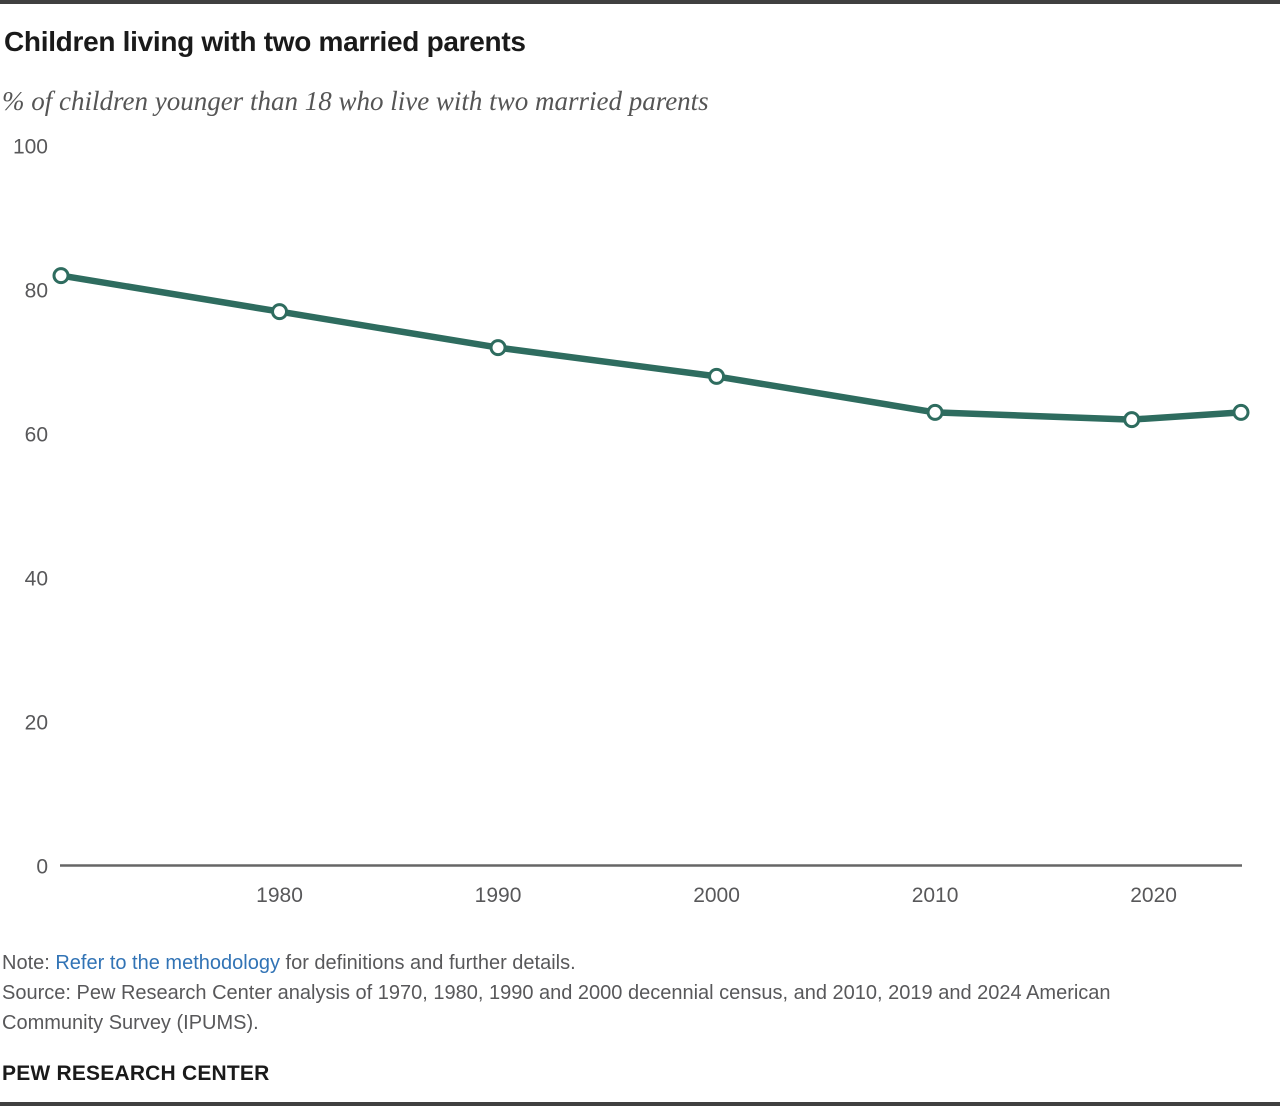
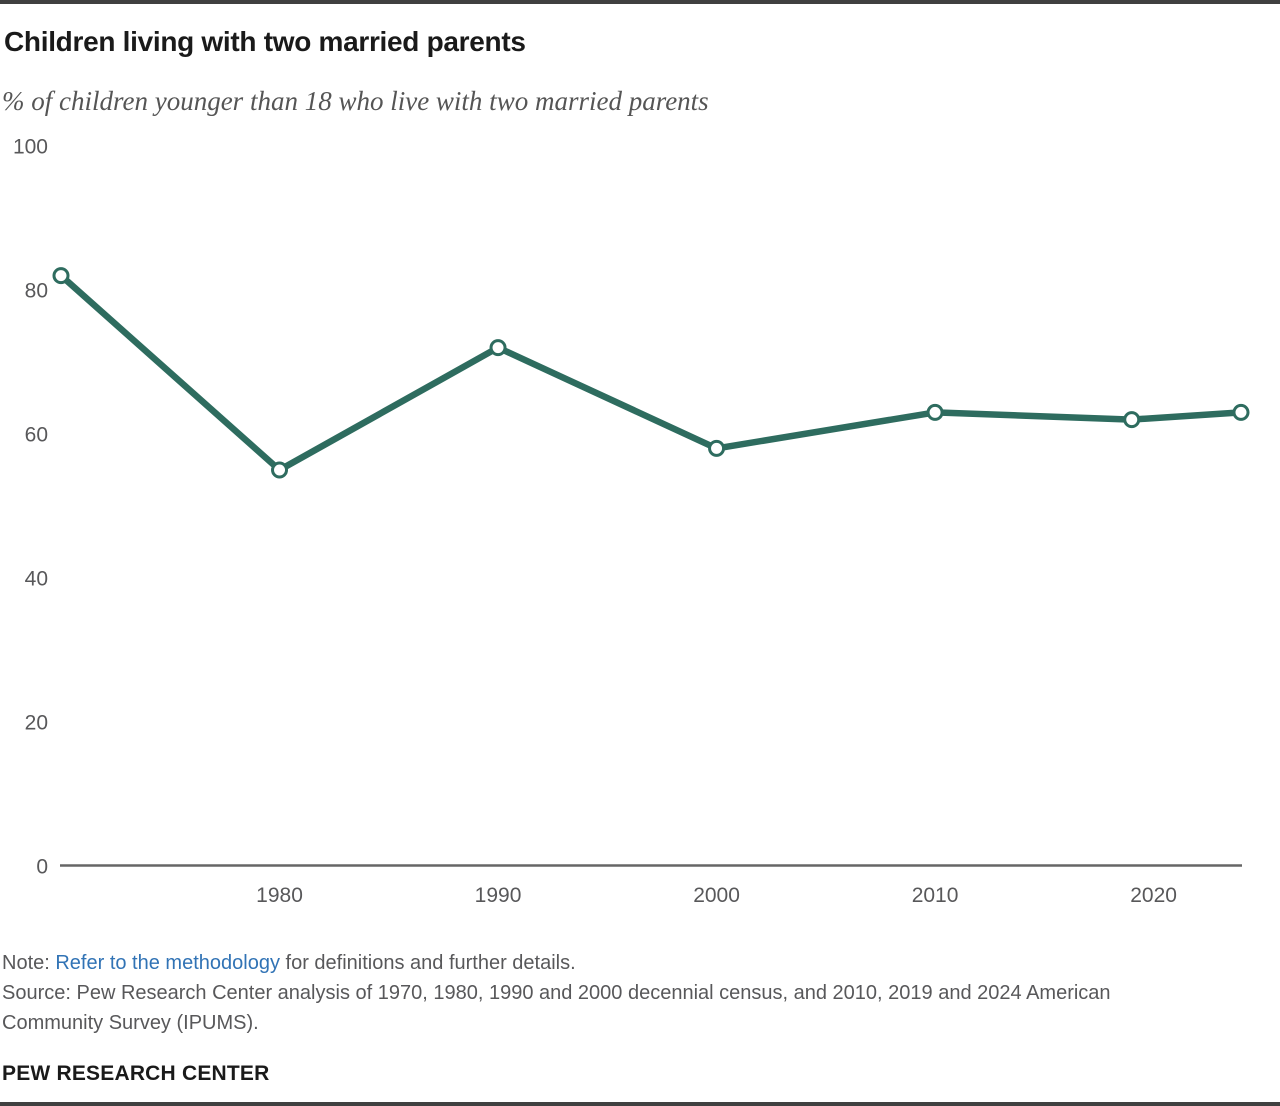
1980: 77 -> 55
2000: 68 -> 58
